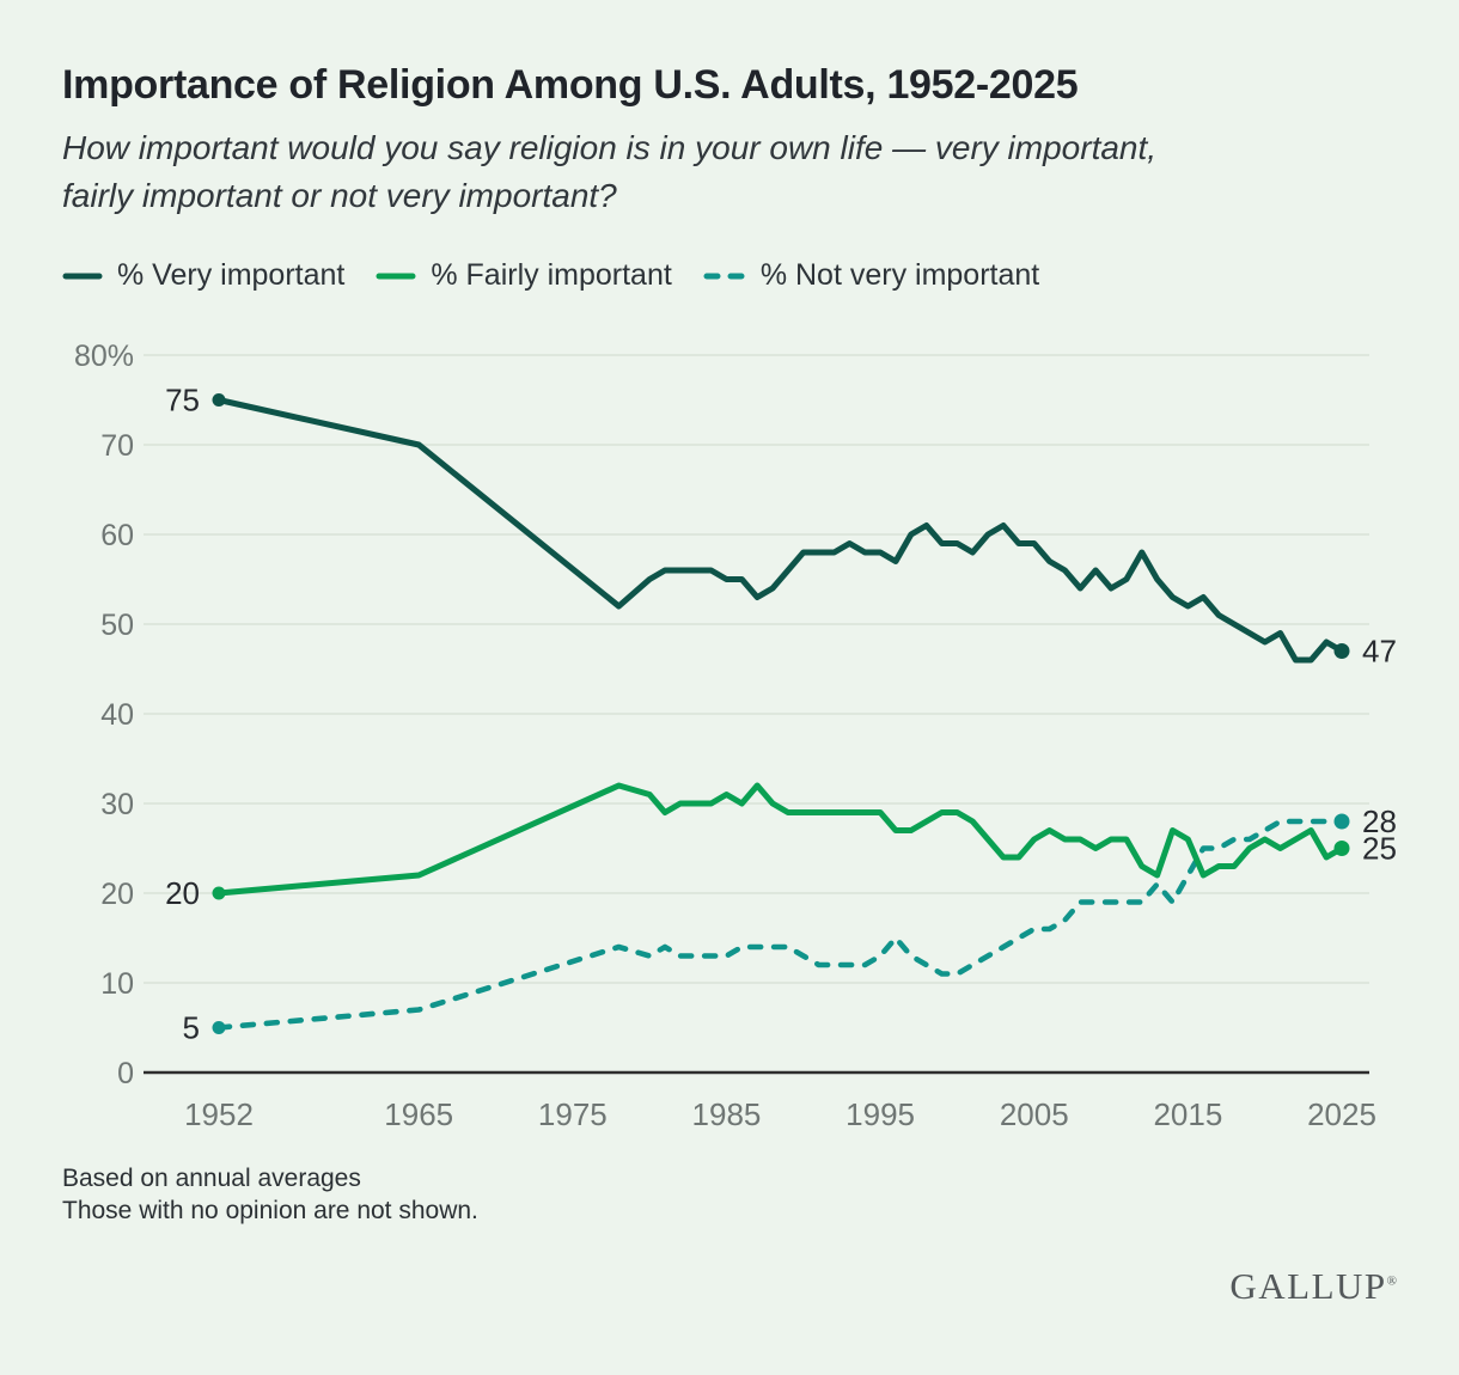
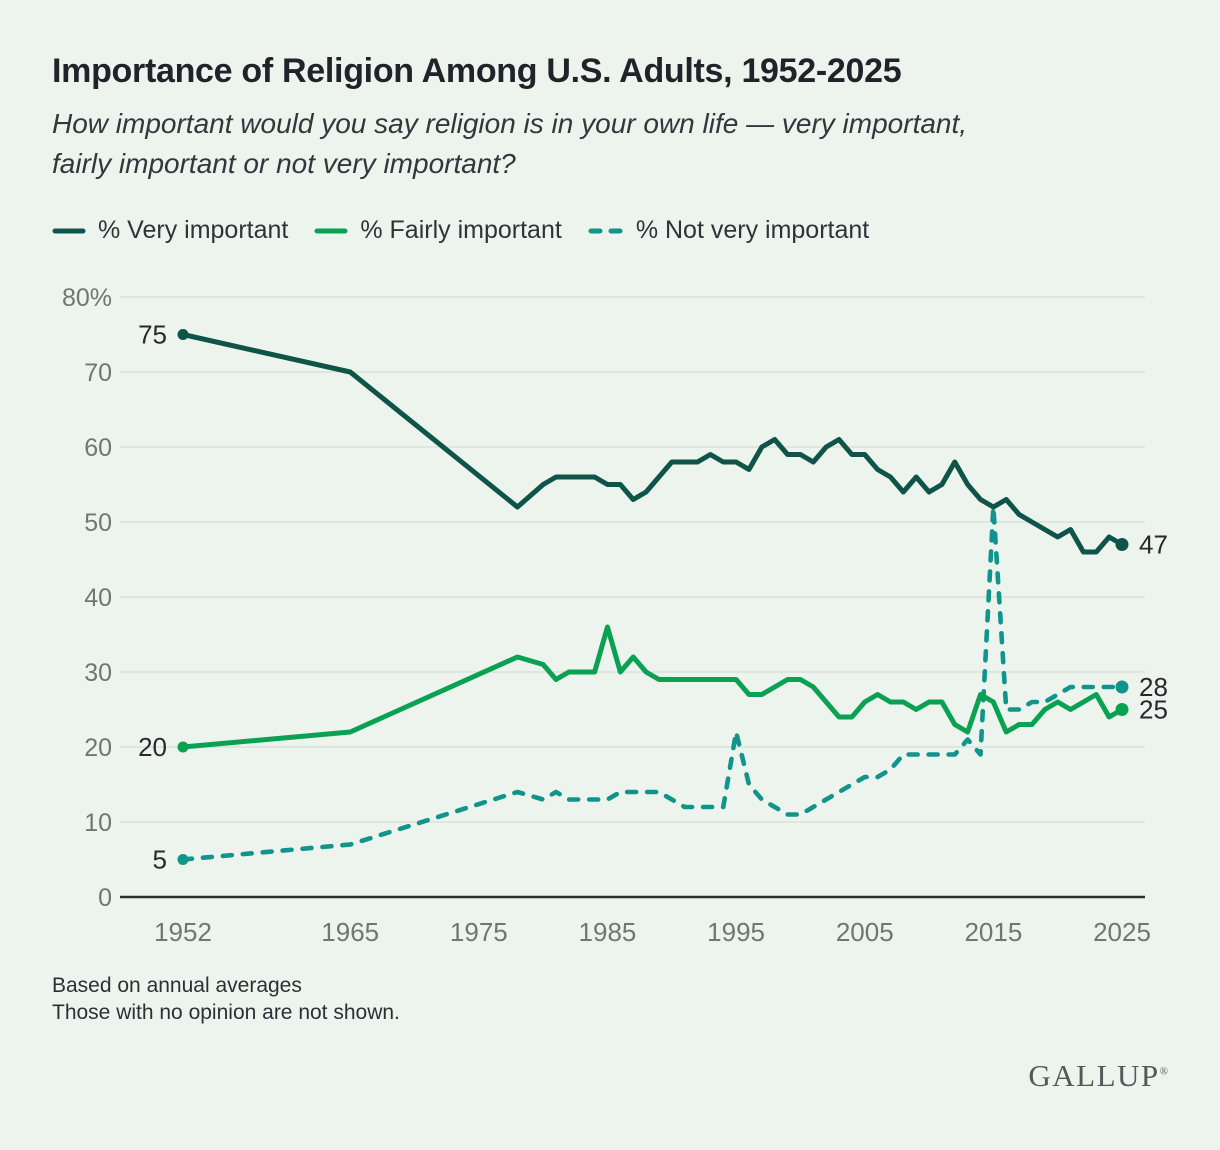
% Fairly important/1985: 31% -> 36%
% Not very important/1995: 13% -> 22%
% Not very important/2015: 22% -> 52%
